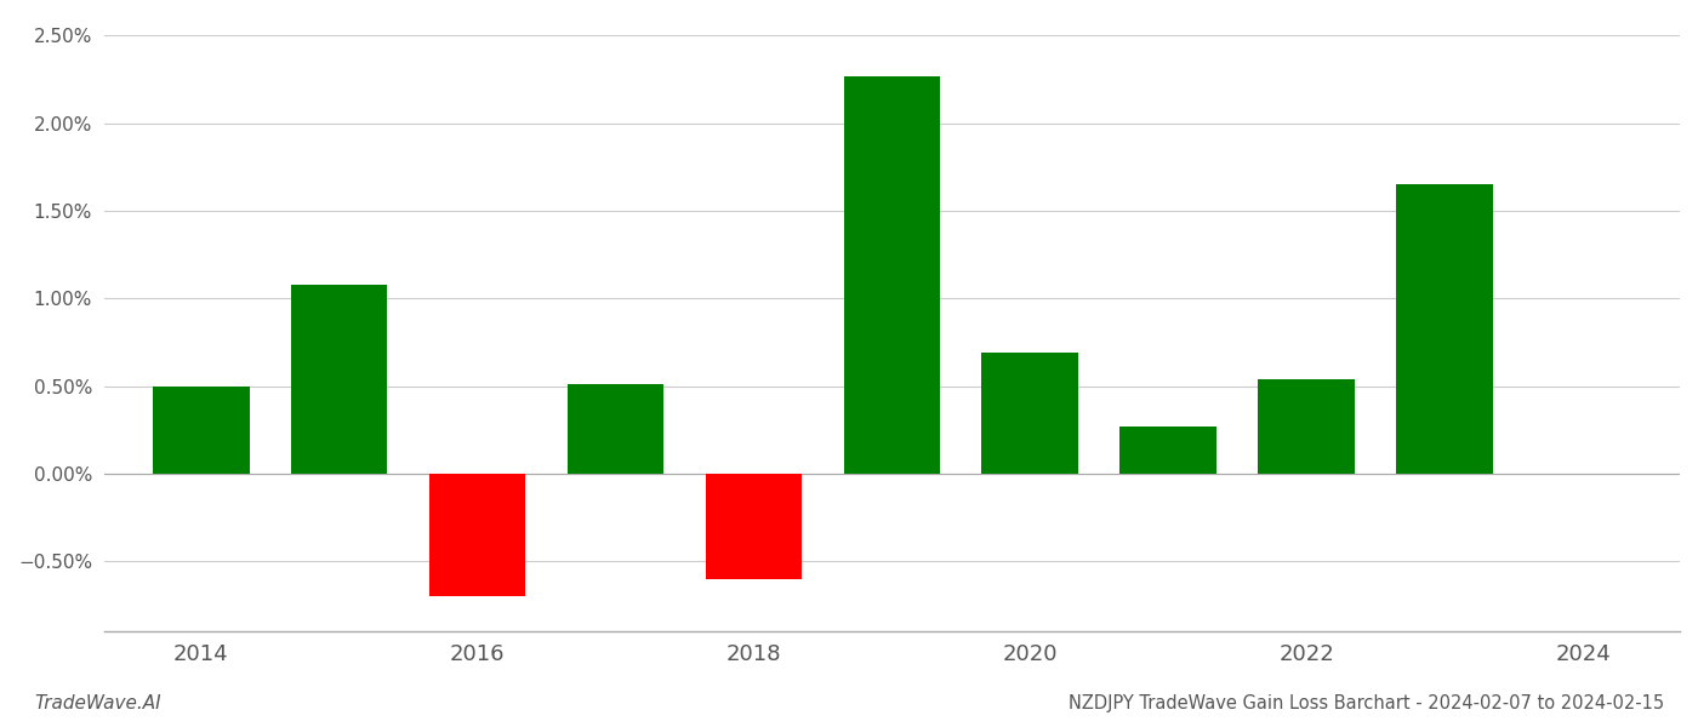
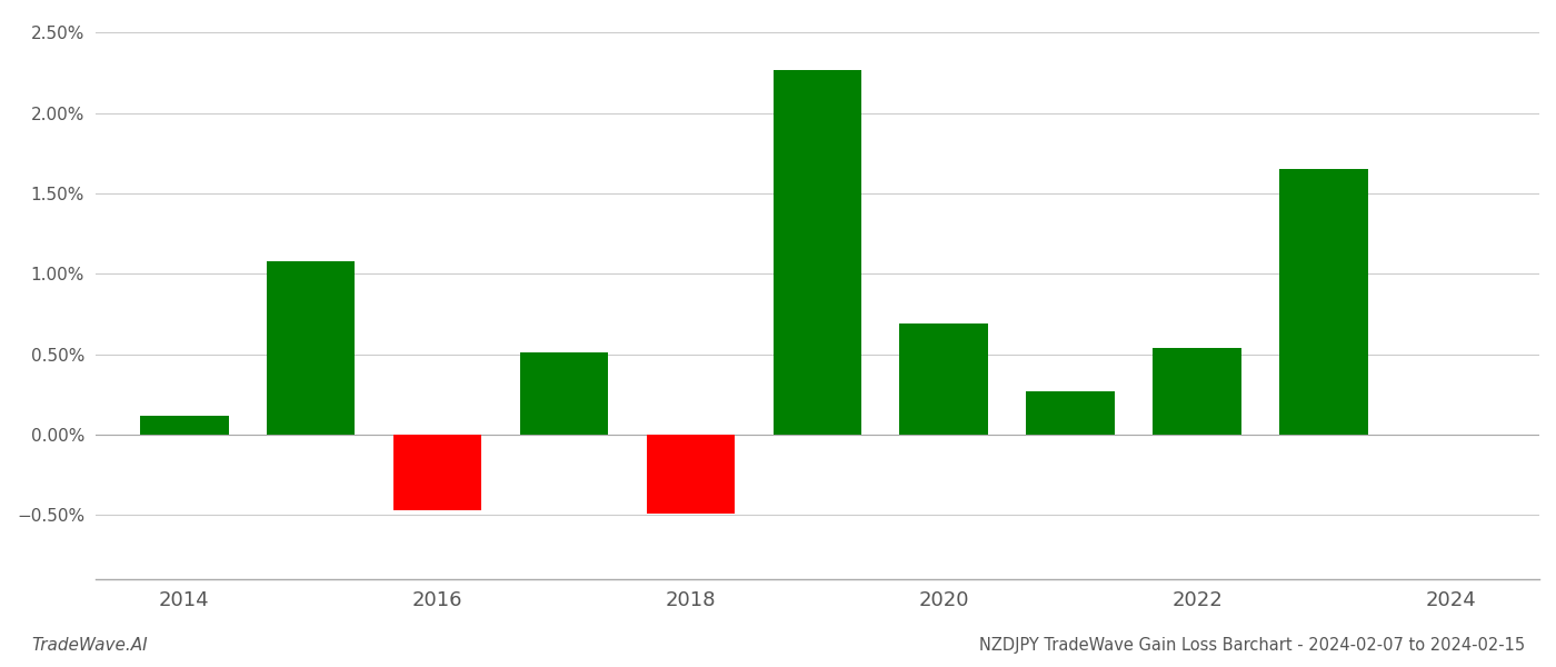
2014: 0.50% -> 0.12%
2016: -0.70% -> -0.47%
2018: -0.60% -> -0.49%
